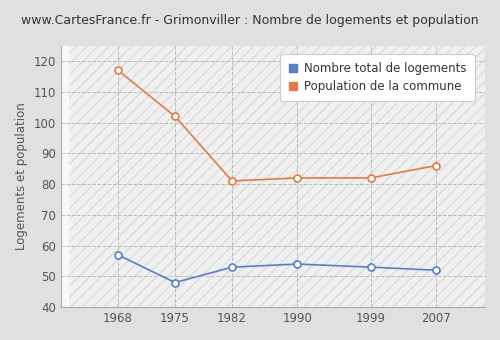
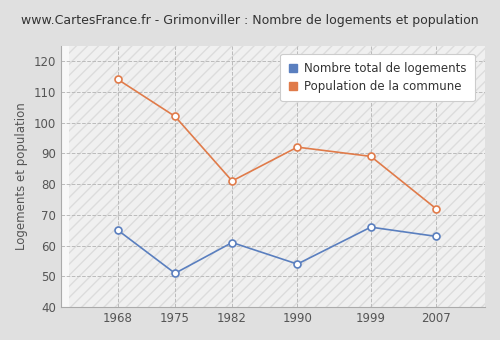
Nombre total de logements/1968: 57 -> 65
Population de la commune/1968: 117 -> 114
Nombre total de logements/1975: 48 -> 51
Nombre total de logements/1982: 53 -> 61
Population de la commune/1990: 82 -> 92
Nombre total de logements/1999: 53 -> 66
Population de la commune/1999: 82 -> 89
Nombre total de logements/2007: 52 -> 63
Population de la commune/2007: 86 -> 72
